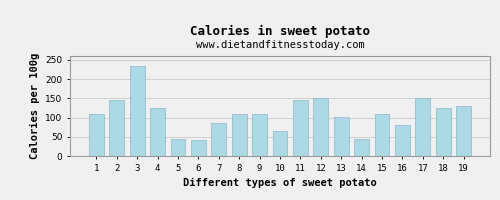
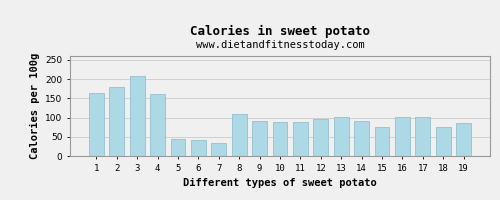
1: 110 -> 164
2: 145 -> 180
3: 235 -> 209
4: 125 -> 160
7: 85 -> 35
9: 110 -> 90
10: 65 -> 88
11: 145 -> 88
12: 150 -> 96
14: 45 -> 90
15: 110 -> 76
16: 80 -> 101
17: 150 -> 101
18: 125 -> 76
19: 130 -> 85
